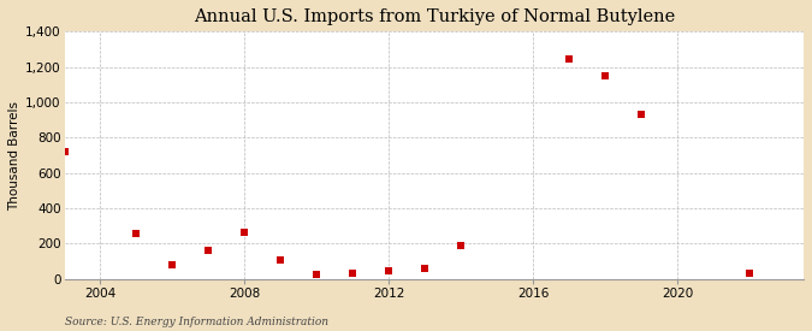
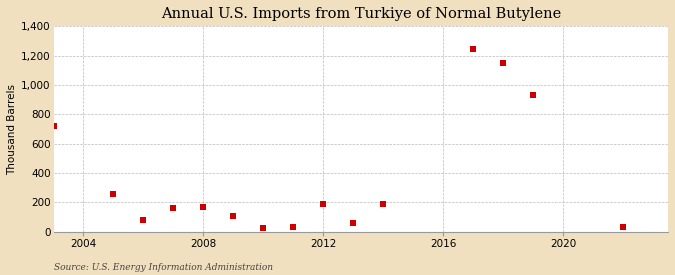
2008: 260 -> 170
2012: 40 -> 190
